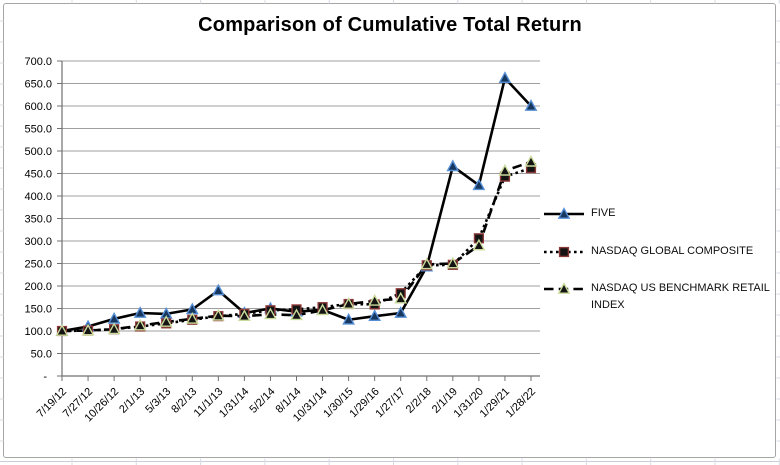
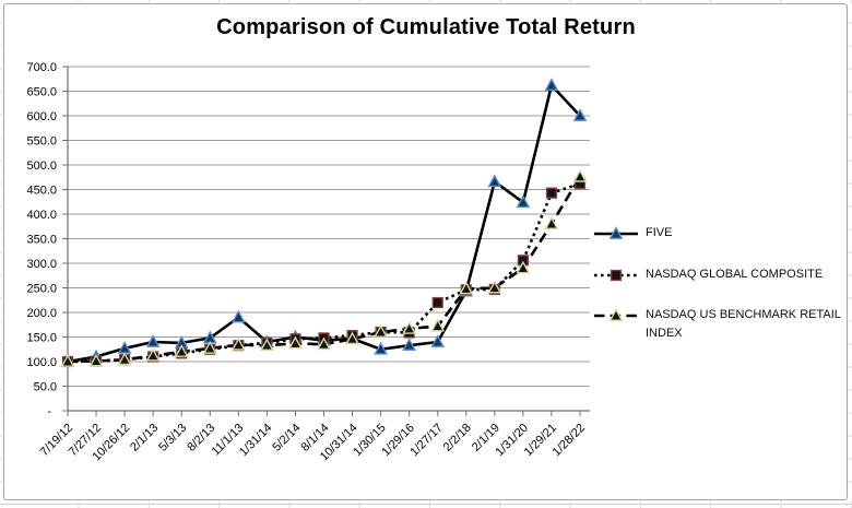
NASDAQ GLOBAL COMPOSITE/1/27/17: 180 -> 220
NASDAQ US BENCHMARK RETAIL INDEX/1/29/21: 460 -> 380
